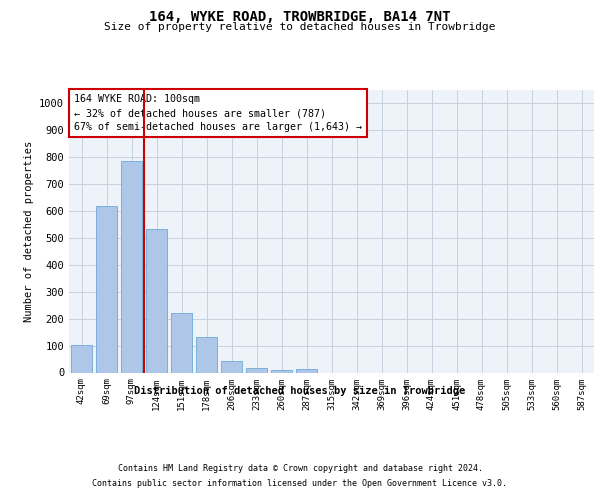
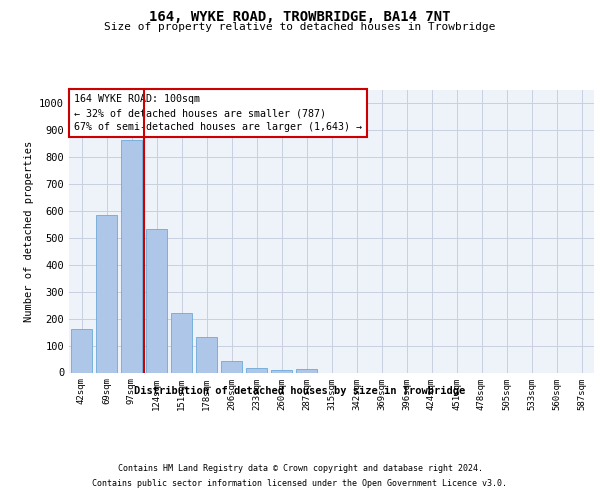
42sqm: 103 -> 160
69sqm: 620 -> 585
97sqm: 785 -> 865
